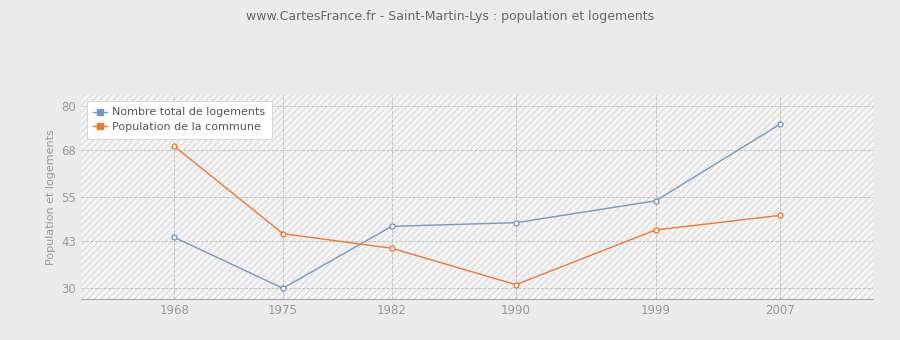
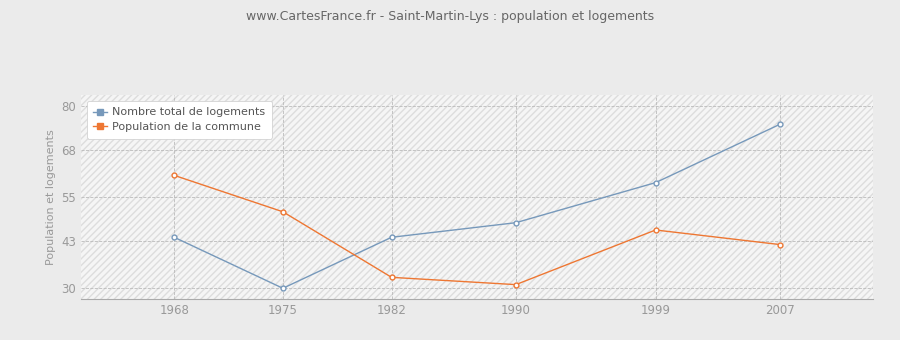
Population de la commune/1968: 69 -> 61
Population de la commune/1975: 45 -> 51
Nombre total de logements/1982: 47 -> 44
Population de la commune/1982: 41 -> 33
Nombre total de logements/1999: 54 -> 59
Population de la commune/2007: 50 -> 42
